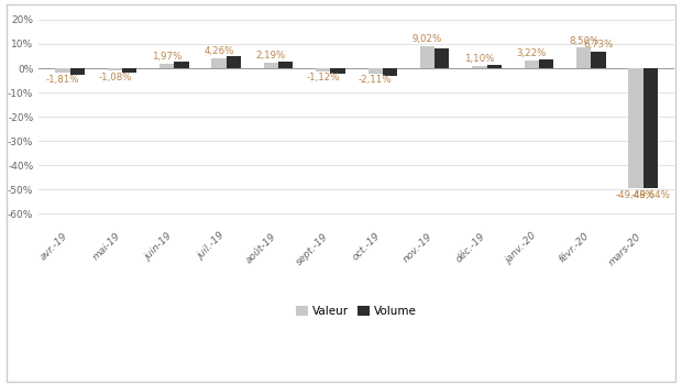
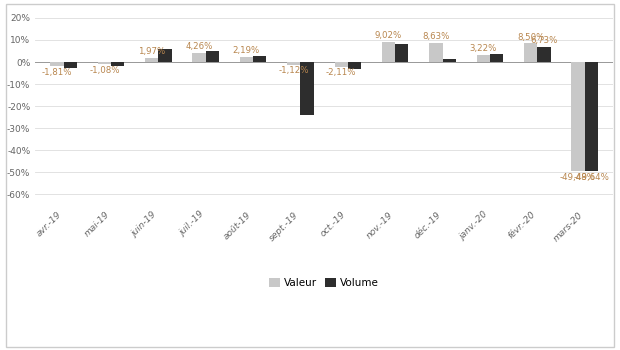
Volume/juin-19: 2.8% -> 6.0%
Volume/sept.-19: -2.2% -> -24.0%
Valeur/déc.-19: 1,10% -> 8,63%
